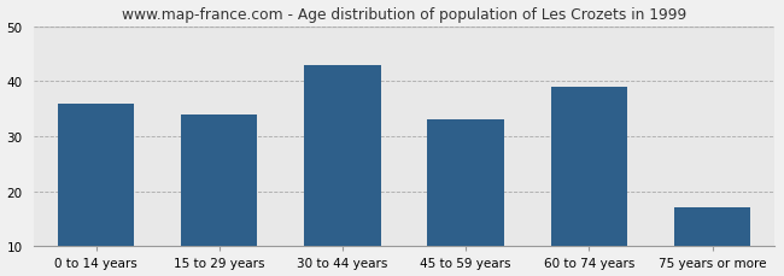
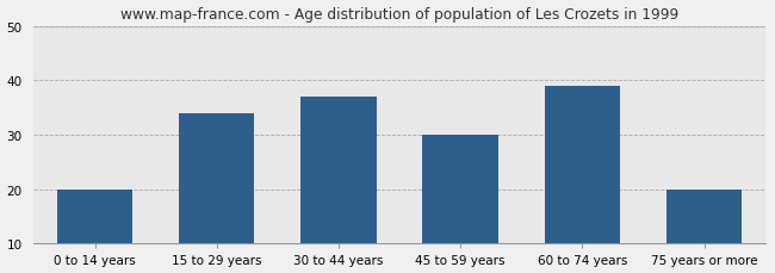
0 to 14 years: 36 -> 20
30 to 44 years: 43 -> 37
45 to 59 years: 33 -> 30
75 years or more: 17 -> 20
